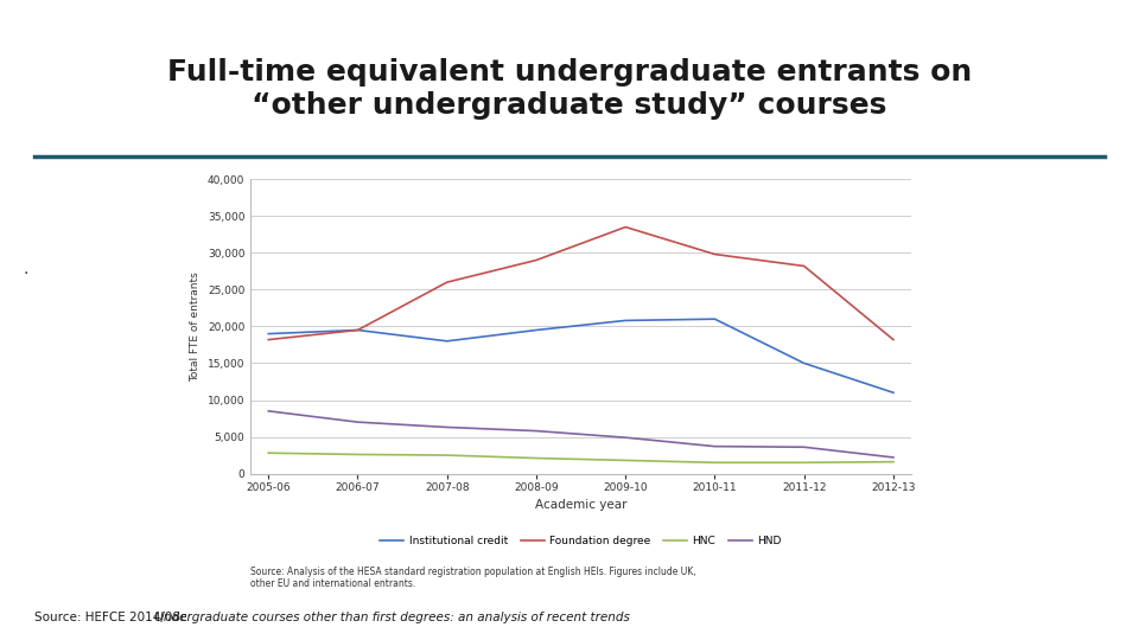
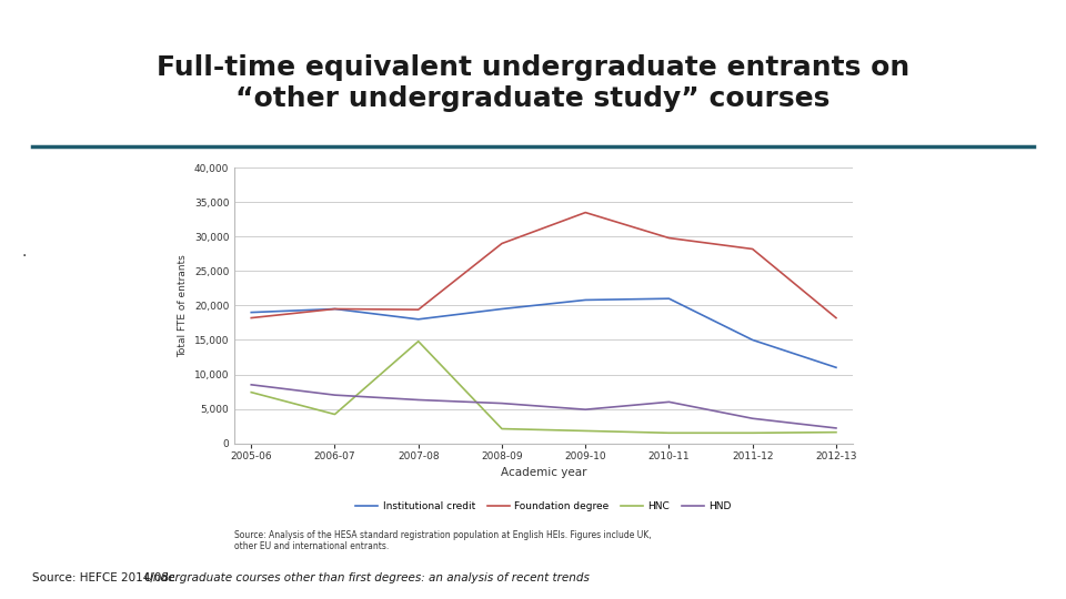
HNC/2005-06: 2,800 -> 7,400
HNC/2006-07: 2,600 -> 4,200
Foundation degree/2007-08: 26,000 -> 19,400
HNC/2007-08: 2,500 -> 14,800
HND/2010-11: 3,700 -> 6,000
